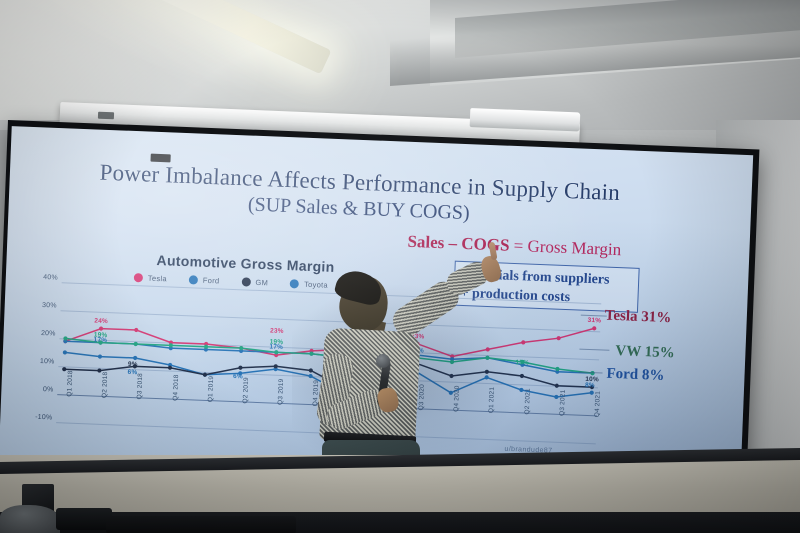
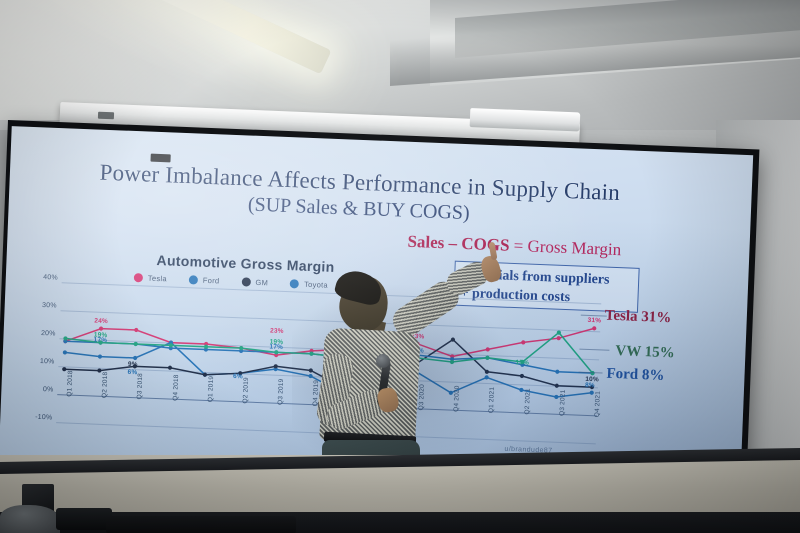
Ford/Q4 2018: 12% -> 20%
GM/Q2 2019: 12% -> 10%
GM/Q4 2020: 12% -> 25%
VW/Q3 2021: 16% -> 29%
